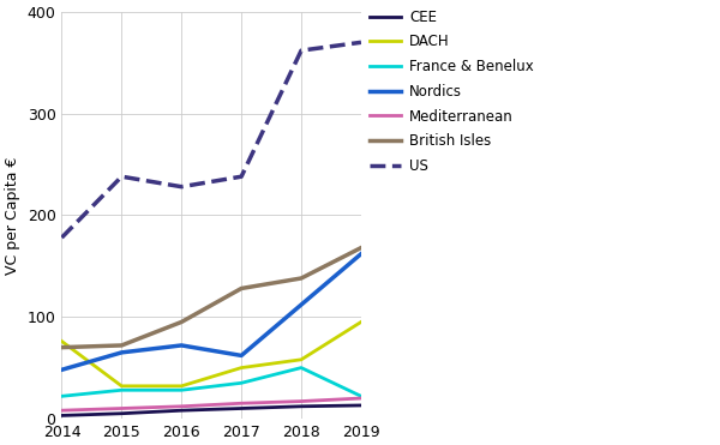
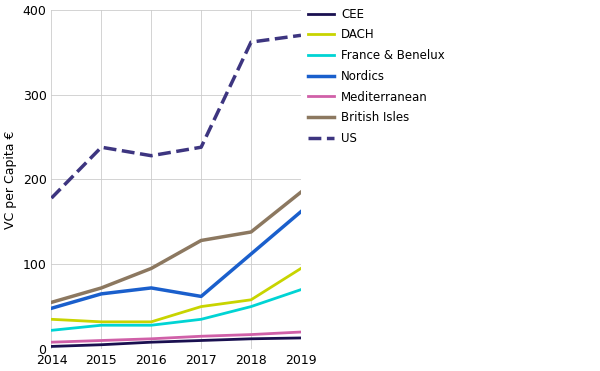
DACH/2014: 76 -> 35
British Isles/2014: 70 -> 55
France & Benelux/2019: 22 -> 70
British Isles/2019: 168 -> 185
